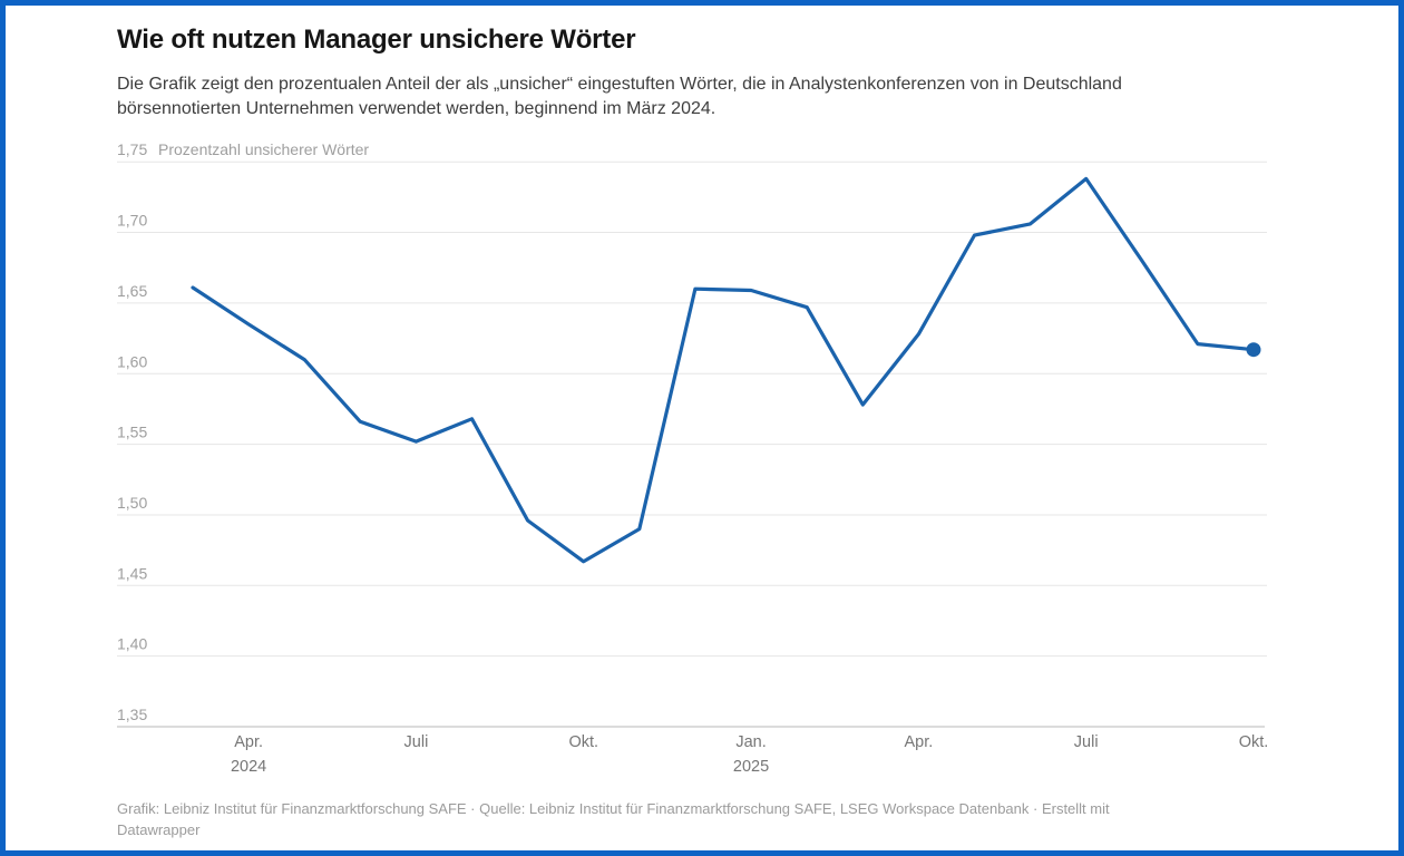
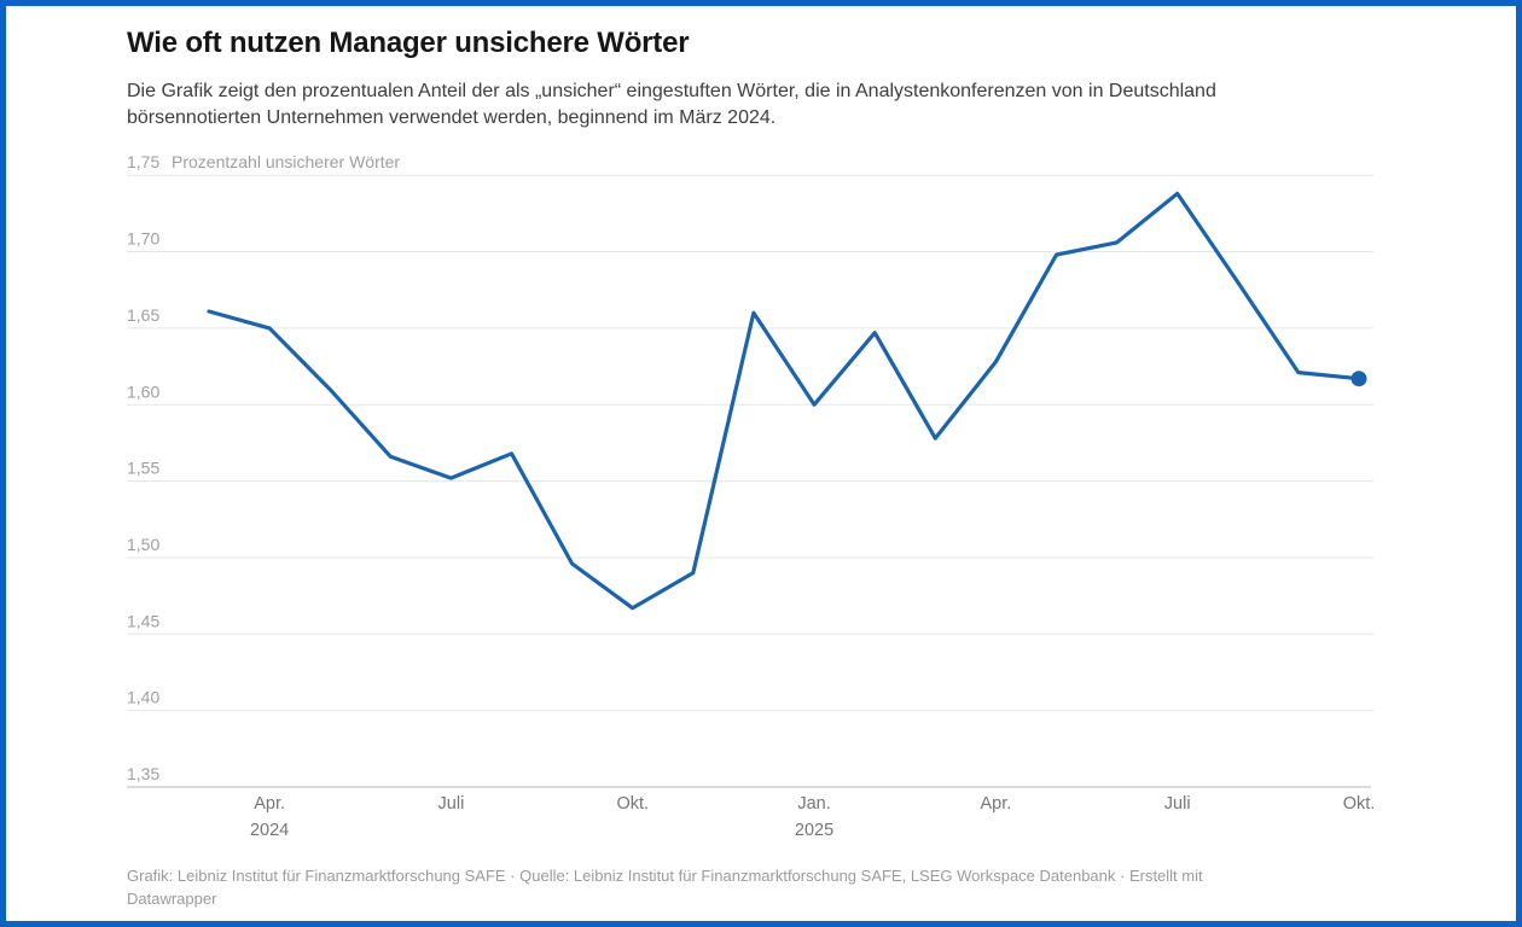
Apr. 2024: 1,64 -> 1,65
Jan. 2025: 1,66 -> 1,60
